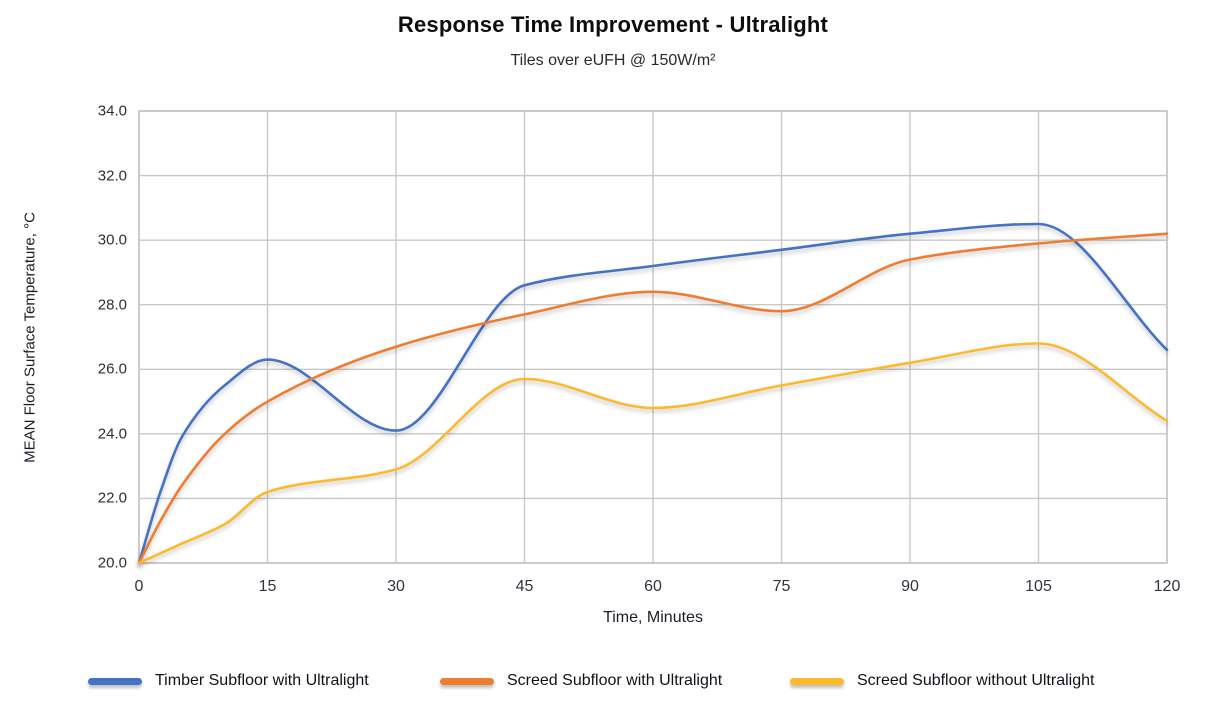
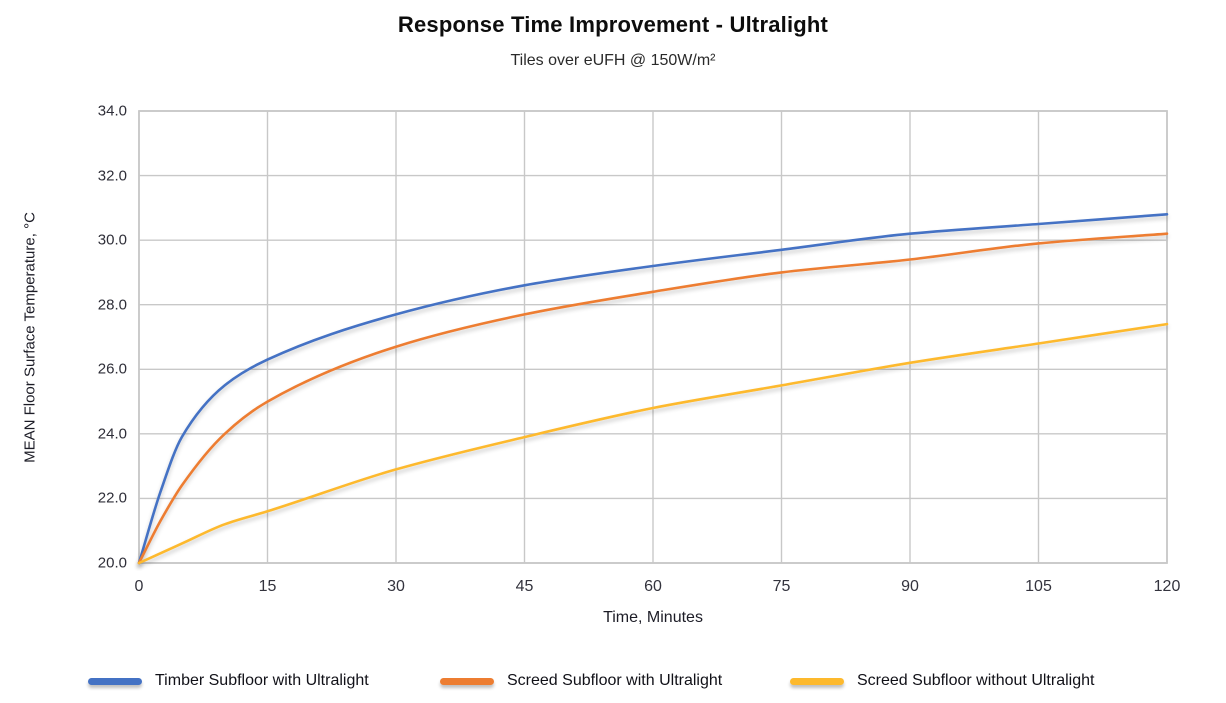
Screed Subfloor without Ultralight/15: 22.2 -> 21.6
Timber Subfloor with Ultralight/30: 24.1 -> 27.7
Screed Subfloor without Ultralight/45: 25.7 -> 23.9
Screed Subfloor with Ultralight/75: 27.8 -> 29.0
Timber Subfloor with Ultralight/120: 26.6 -> 30.8
Screed Subfloor without Ultralight/120: 24.4 -> 27.4
